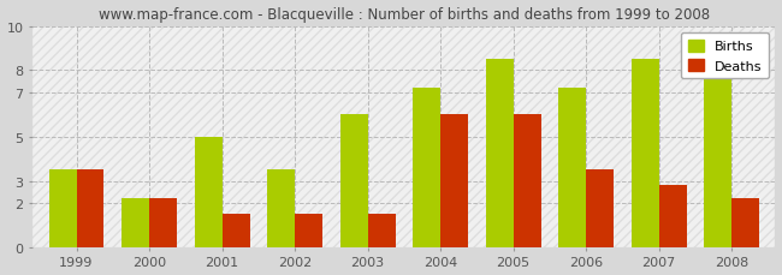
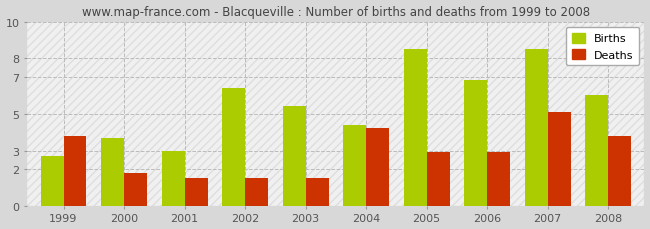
Births/1999: 3.5 -> 2.7
Deaths/1999: 3.5 -> 3.8
Births/2000: 2.2 -> 3.7
Deaths/2000: 2.2 -> 1.8
Births/2001: 5.0 -> 3.0
Births/2002: 3.5 -> 6.4
Births/2003: 6.0 -> 5.4
Births/2004: 7.2 -> 4.4
Deaths/2004: 6.0 -> 4.2
Deaths/2005: 6.0 -> 2.9
Births/2006: 7.2 -> 6.8
Deaths/2006: 3.5 -> 2.9
Deaths/2007: 2.8 -> 5.1
Births/2008: 7.8 -> 6.0
Deaths/2008: 2.2 -> 3.8
